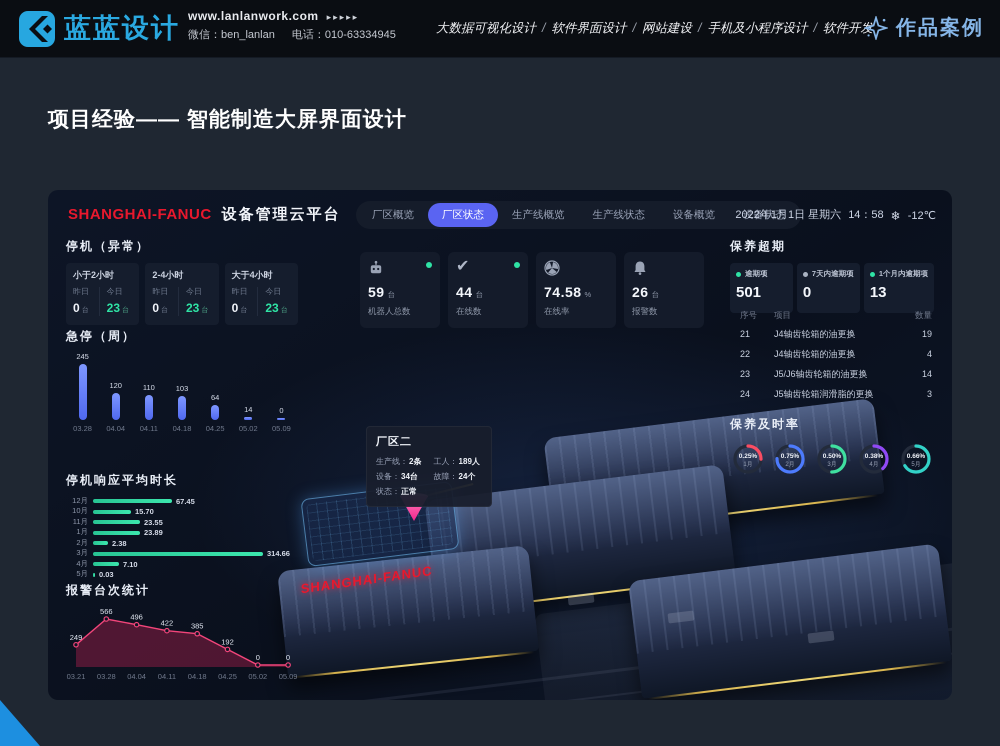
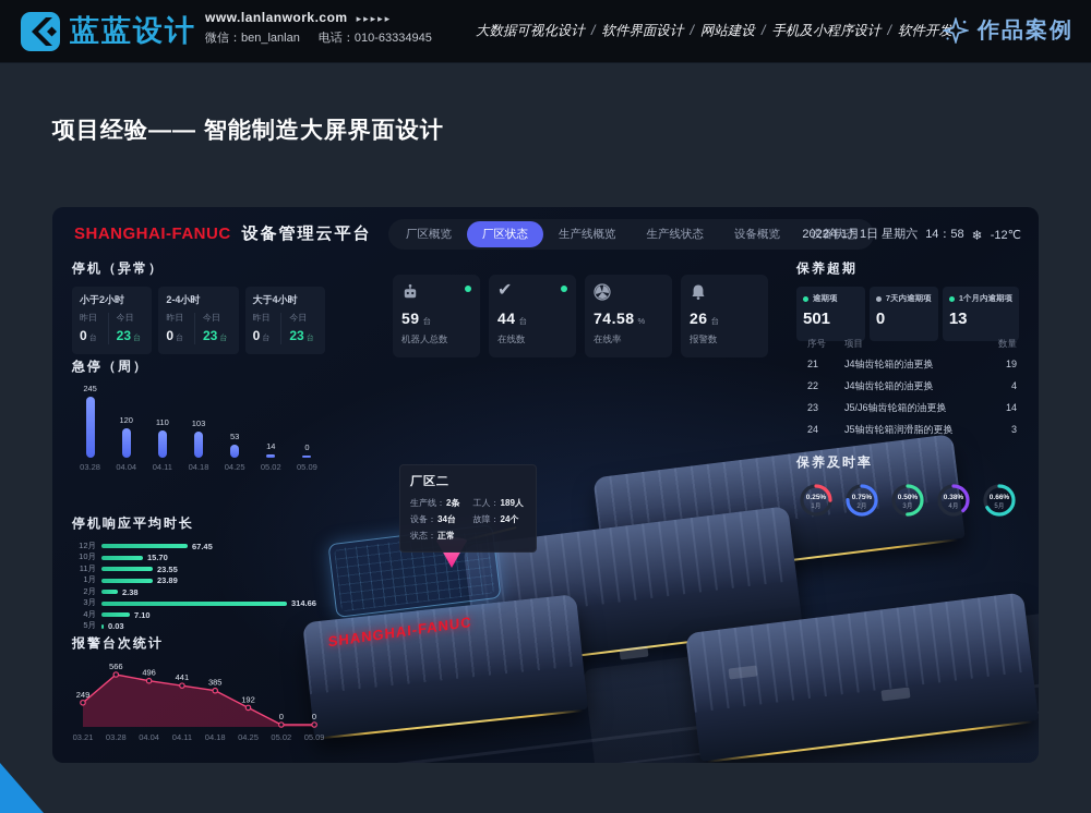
急停（周）/04.25: 64 -> 53
报警台次统计/04.11: 422 -> 441
